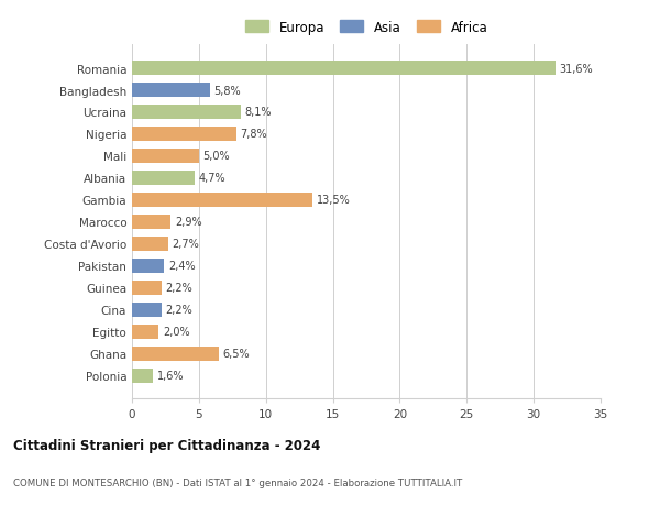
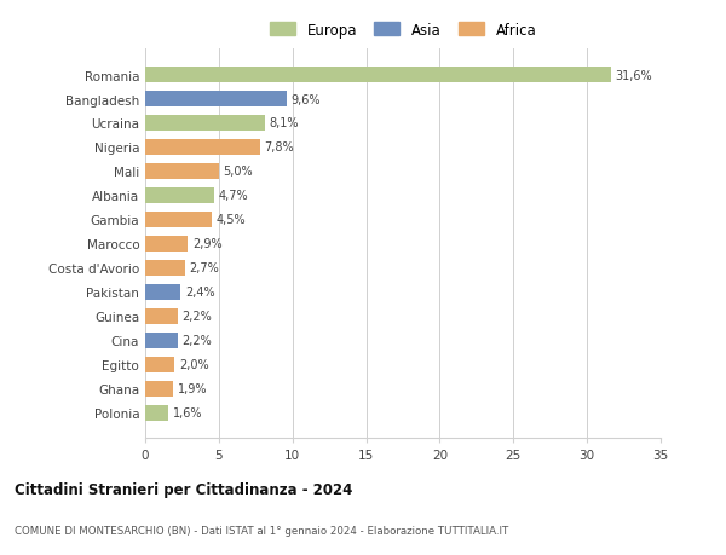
Bangladesh: 5,8% -> 9,6%
Gambia: 13,5% -> 4,5%
Ghana: 6,5% -> 1,9%
